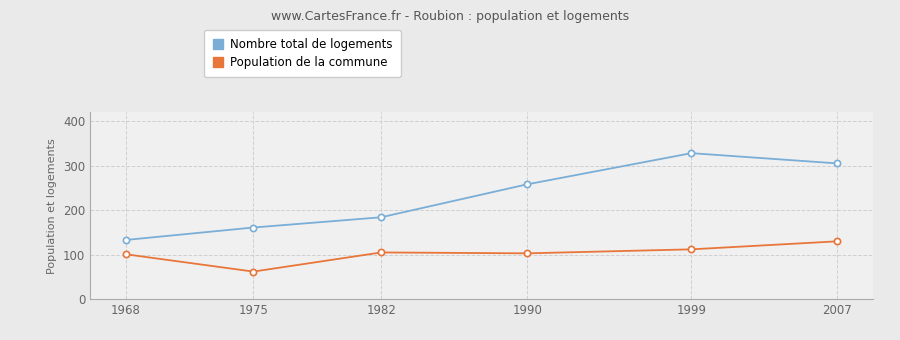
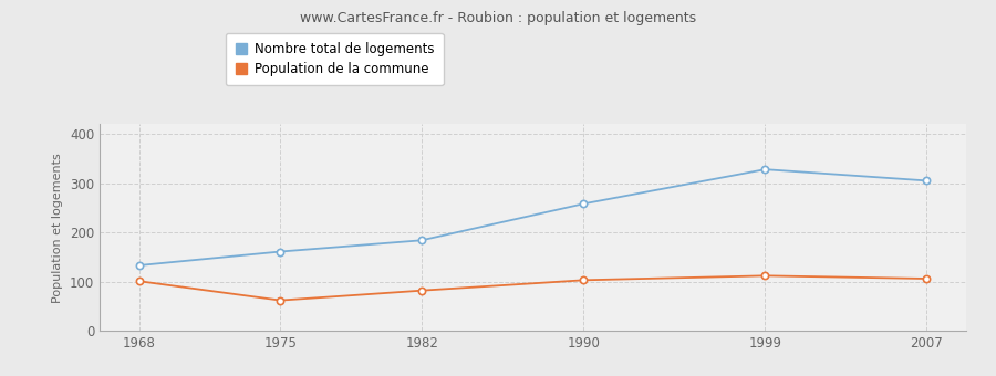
Population de la commune/1982: 105 -> 82
Population de la commune/2007: 130 -> 106
